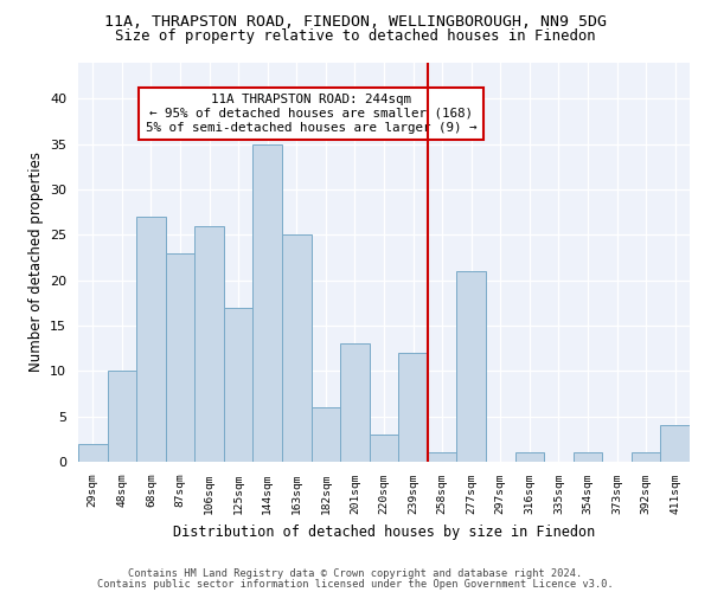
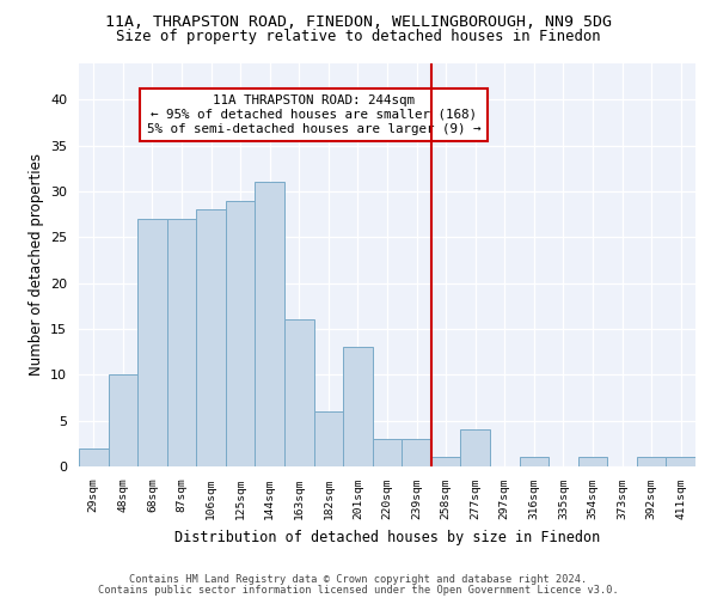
87sqm: 23 -> 27
106sqm: 26 -> 28
125sqm: 17 -> 29
144sqm: 35 -> 31
163sqm: 25 -> 16
239sqm: 12 -> 3
277sqm: 21 -> 4
411sqm: 4 -> 1
